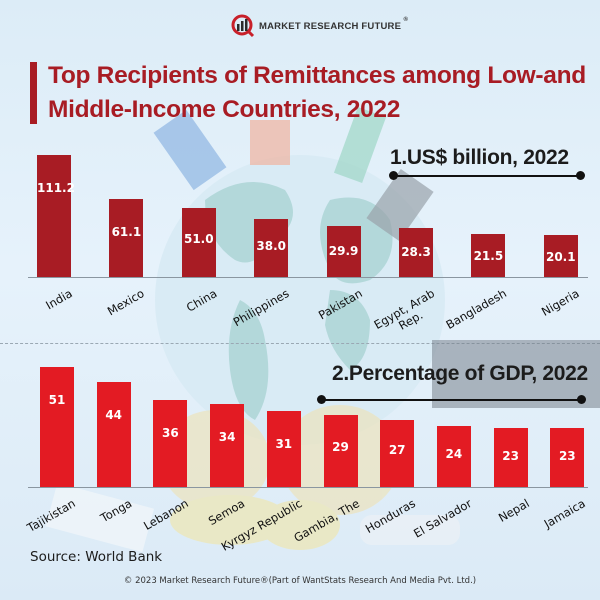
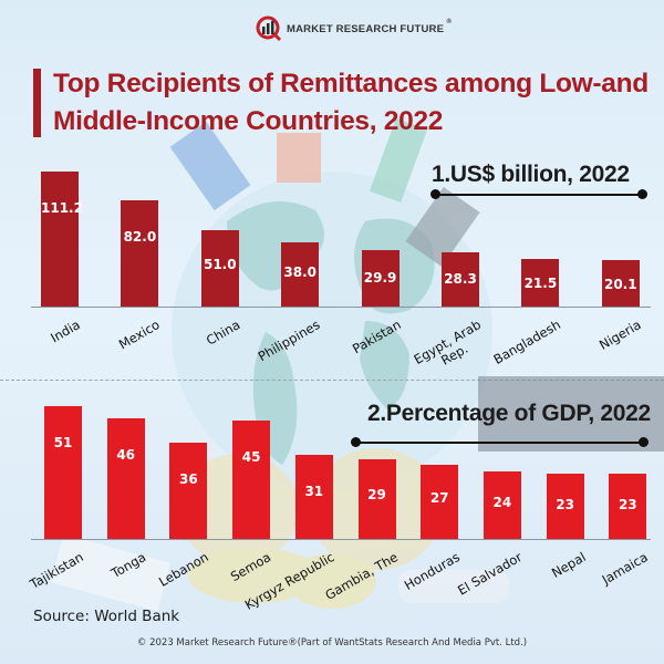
1.US$ billion, 2022/Mexico: 61.1 -> 82.0
2.Percentage of GDP, 2022/Tonga: 44 -> 46
2.Percentage of GDP, 2022/Semoa: 34 -> 45
